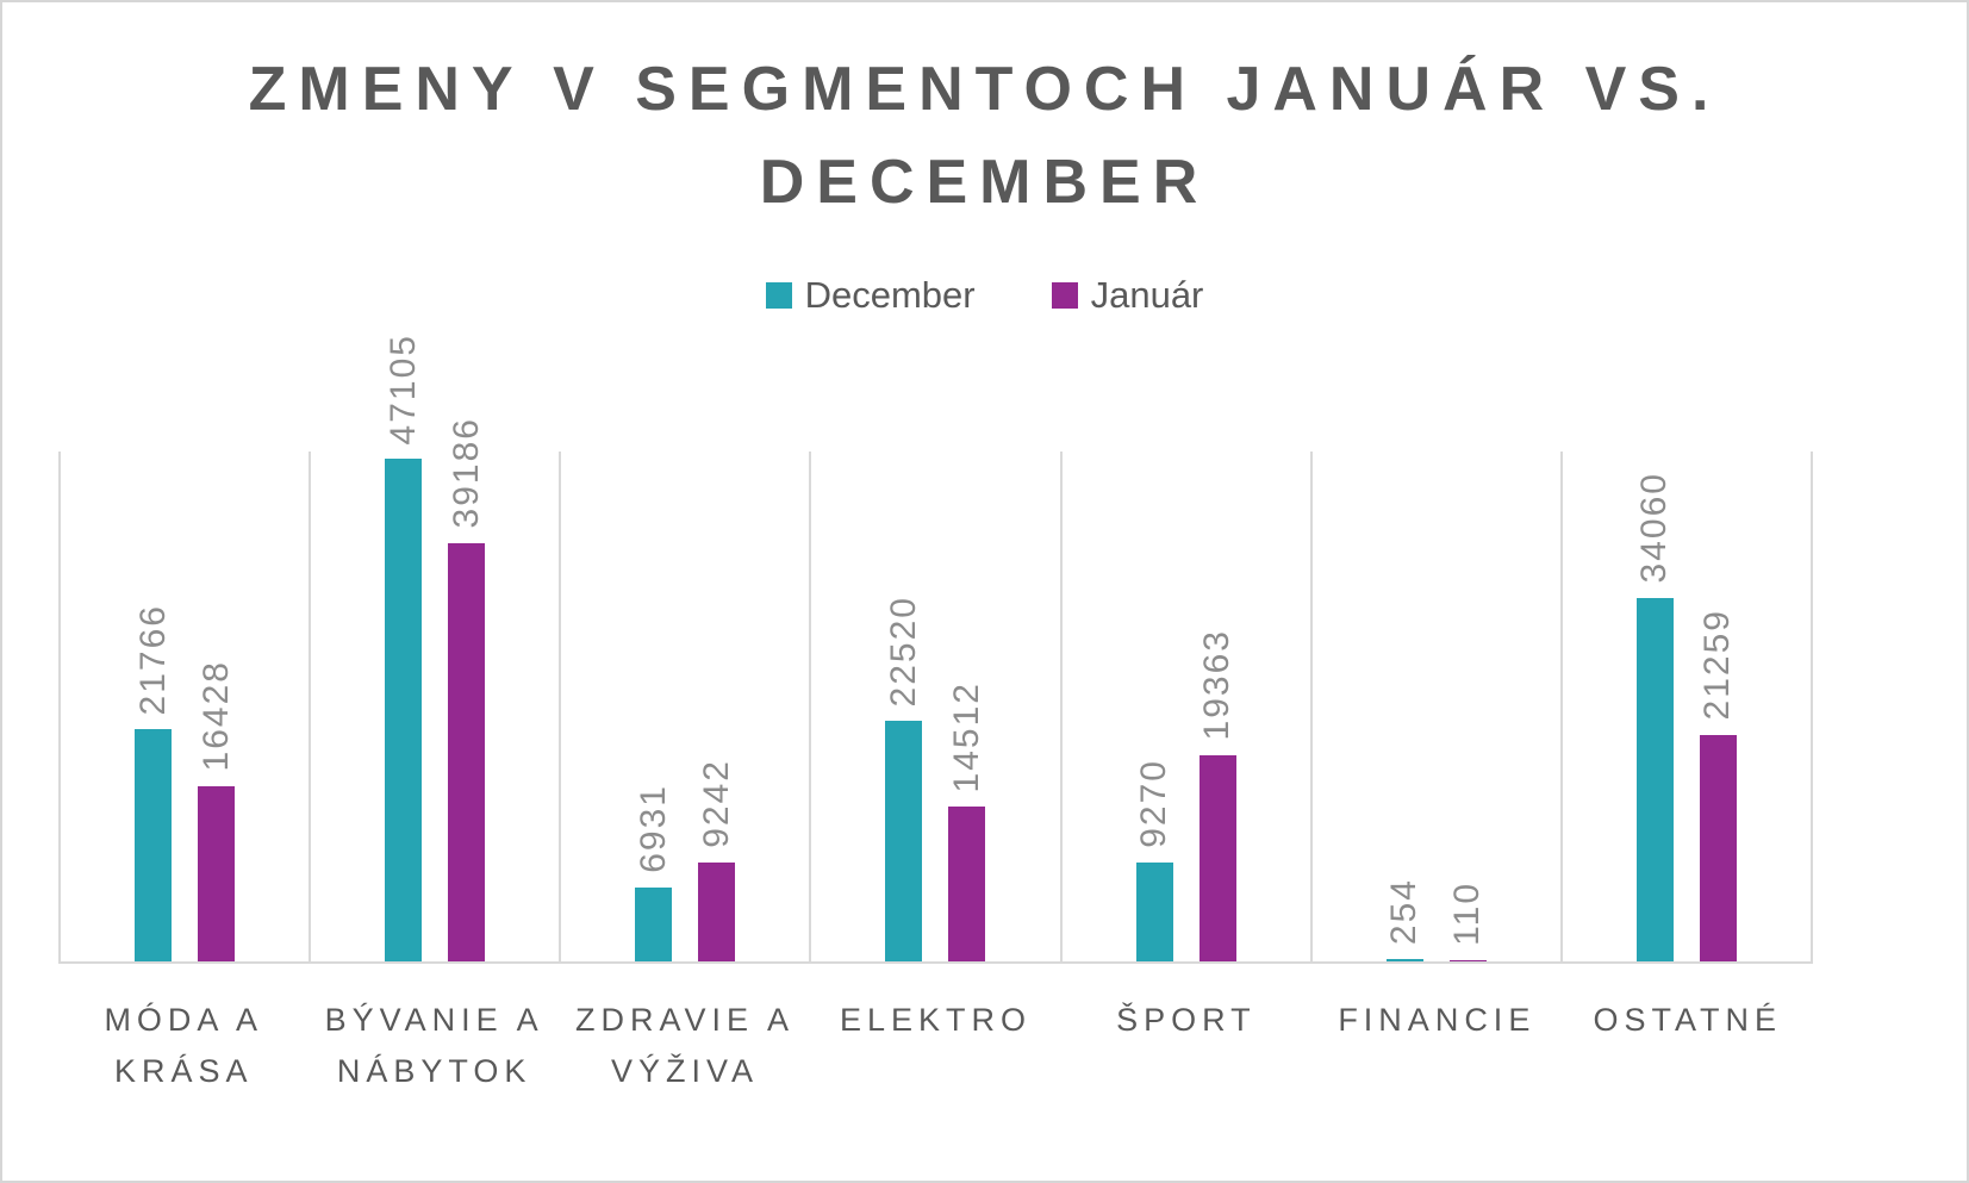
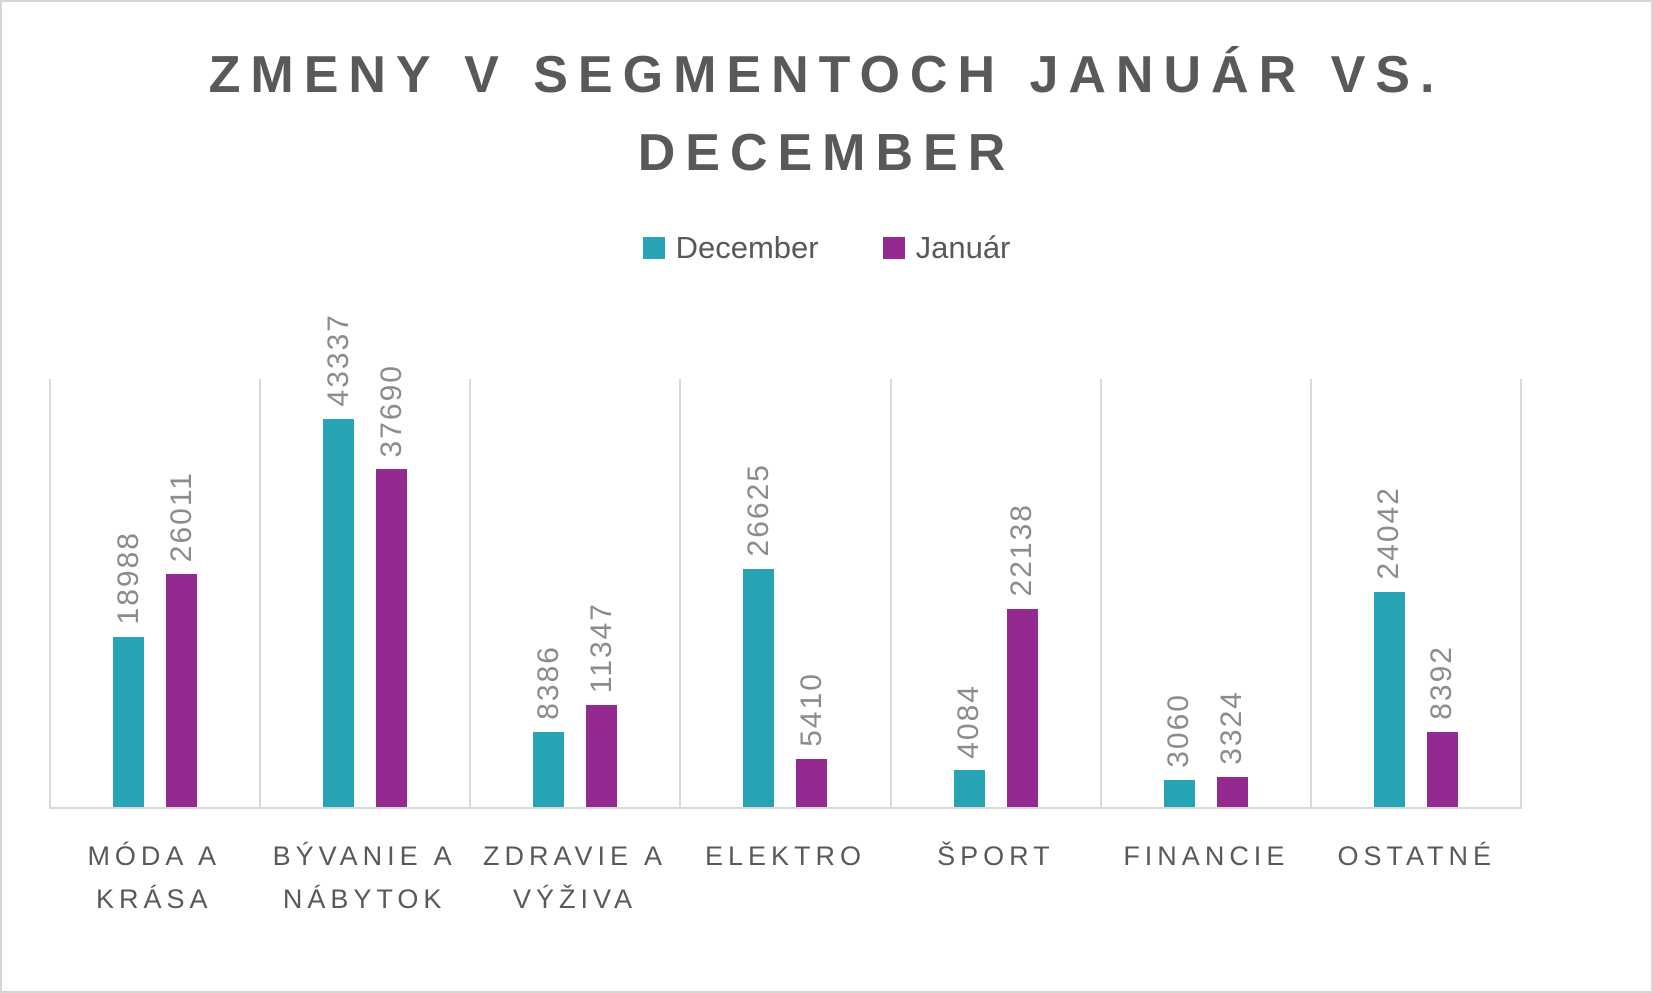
December/MÓDA A KRÁSA: 21766 -> 18988
Január/MÓDA A KRÁSA: 16428 -> 26011
December/BÝVANIE A NÁBYTOK: 47105 -> 43337
Január/BÝVANIE A NÁBYTOK: 39186 -> 37690
December/ZDRAVIE A VÝŽIVA: 6931 -> 8386
Január/ZDRAVIE A VÝŽIVA: 9242 -> 11347
December/ELEKTRO: 22520 -> 26625
Január/ELEKTRO: 14512 -> 5410
December/ŠPORT: 9270 -> 4084
Január/ŠPORT: 19363 -> 22138
December/FINANCIE: 254 -> 3060
Január/FINANCIE: 110 -> 3324
December/OSTATNÉ: 34060 -> 24042
Január/OSTATNÉ: 21259 -> 8392
